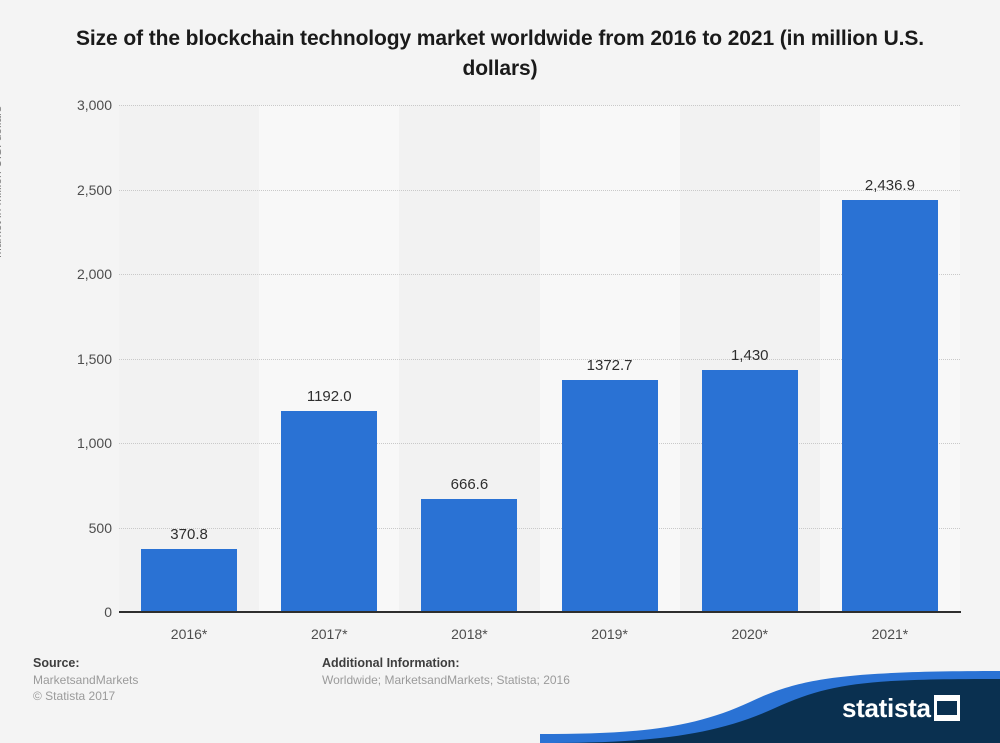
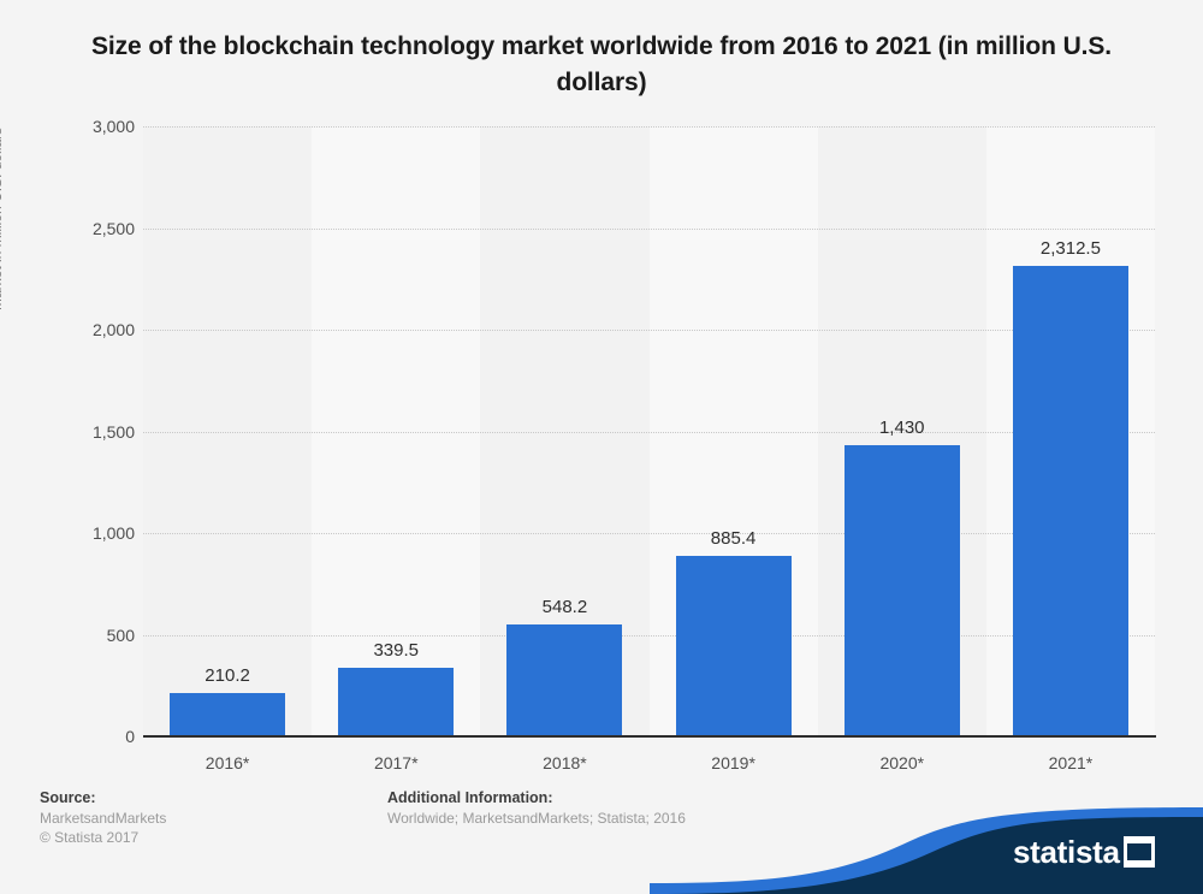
2016*: 370.8 -> 210.2
2017*: 1192.0 -> 339.5
2018*: 666.6 -> 548.2
2019*: 1372.7 -> 885.4
2021*: 2,436.9 -> 2,312.5
